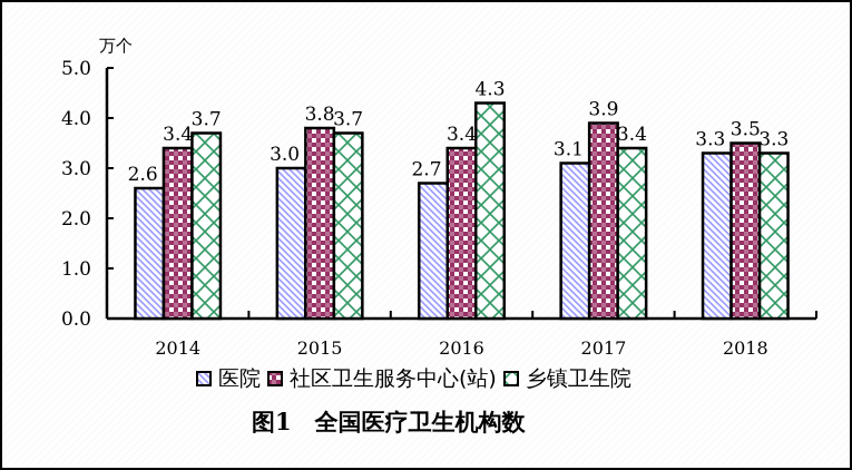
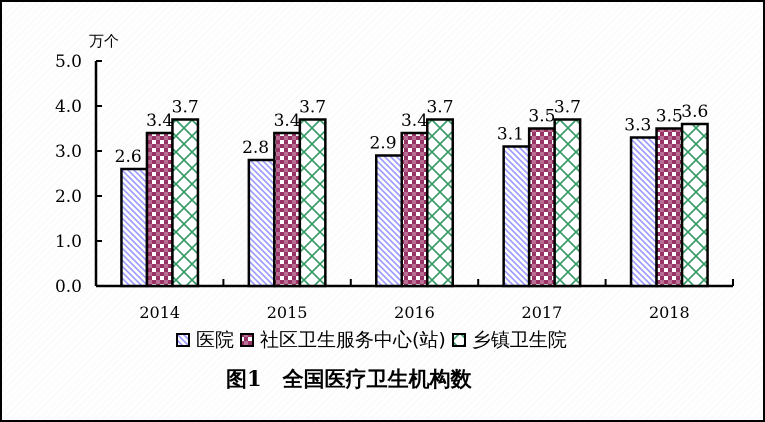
医院/2015: 3.0 -> 2.8
社区卫生服务中心(站)/2015: 3.8 -> 3.4
医院/2016: 2.7 -> 2.9
乡镇卫生院/2016: 4.3 -> 3.7
社区卫生服务中心(站)/2017: 3.9 -> 3.5
乡镇卫生院/2017: 3.4 -> 3.7
乡镇卫生院/2018: 3.3 -> 3.6
